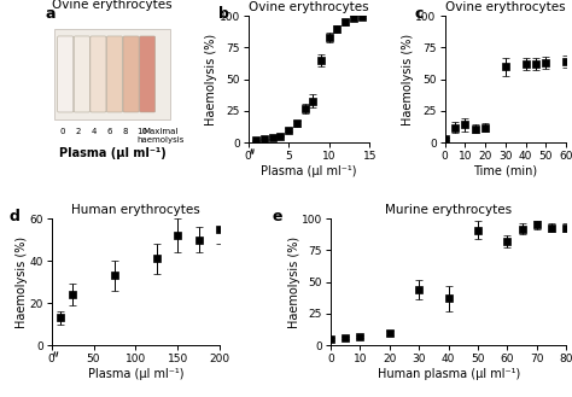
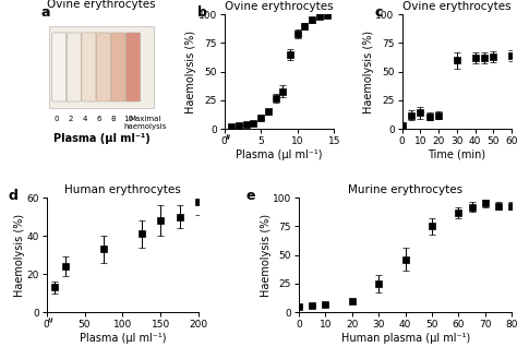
Human erythrocytes/150: 52 -> 48
Human erythrocytes/200: 55 -> 58
Murine erythrocytes/30: 44 -> 25
Murine erythrocytes/40: 37 -> 46
Murine erythrocytes/50: 91 -> 75
Murine erythrocytes/60: 82 -> 87
